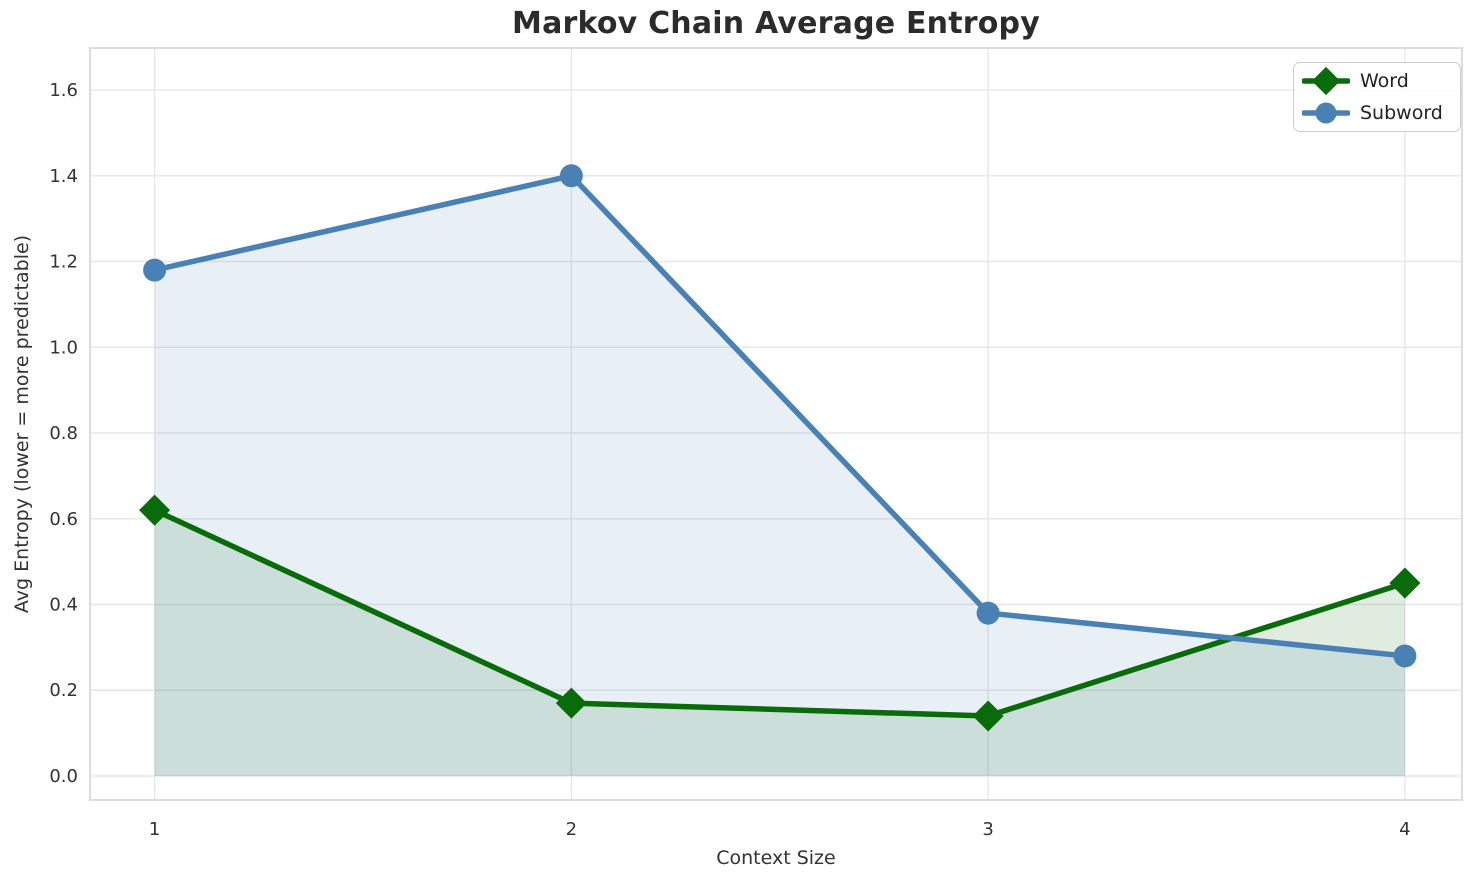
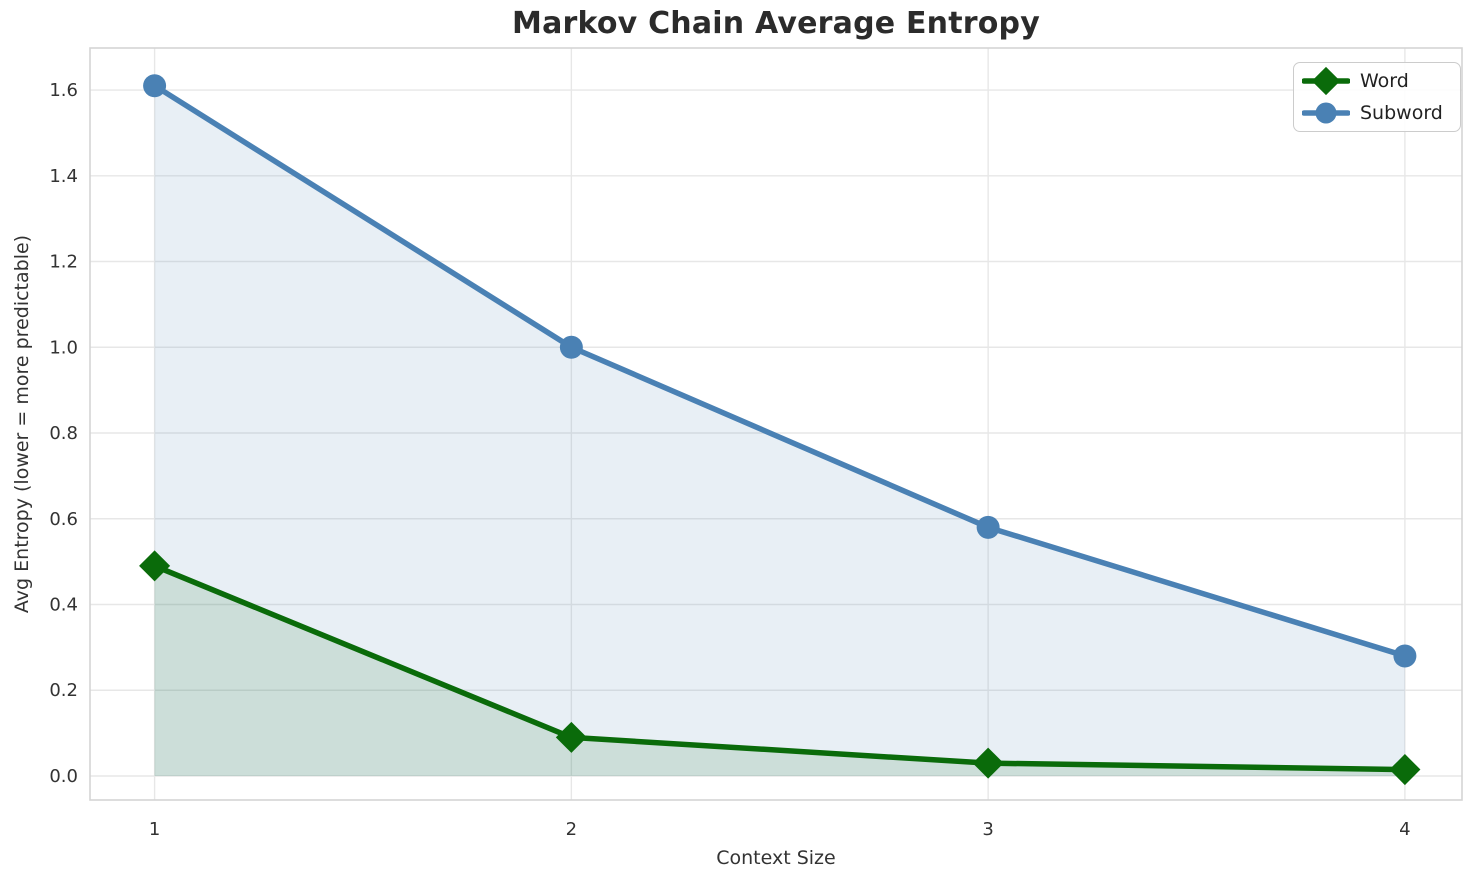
Word/1: 0.62 -> 0.49
Subword/1: 1.18 -> 1.61
Word/2: 0.17 -> 0.09
Subword/2: 1.40 -> 1.00
Word/3: 0.14 -> 0.03
Subword/3: 0.38 -> 0.58
Word/4: 0.45 -> 0.01
